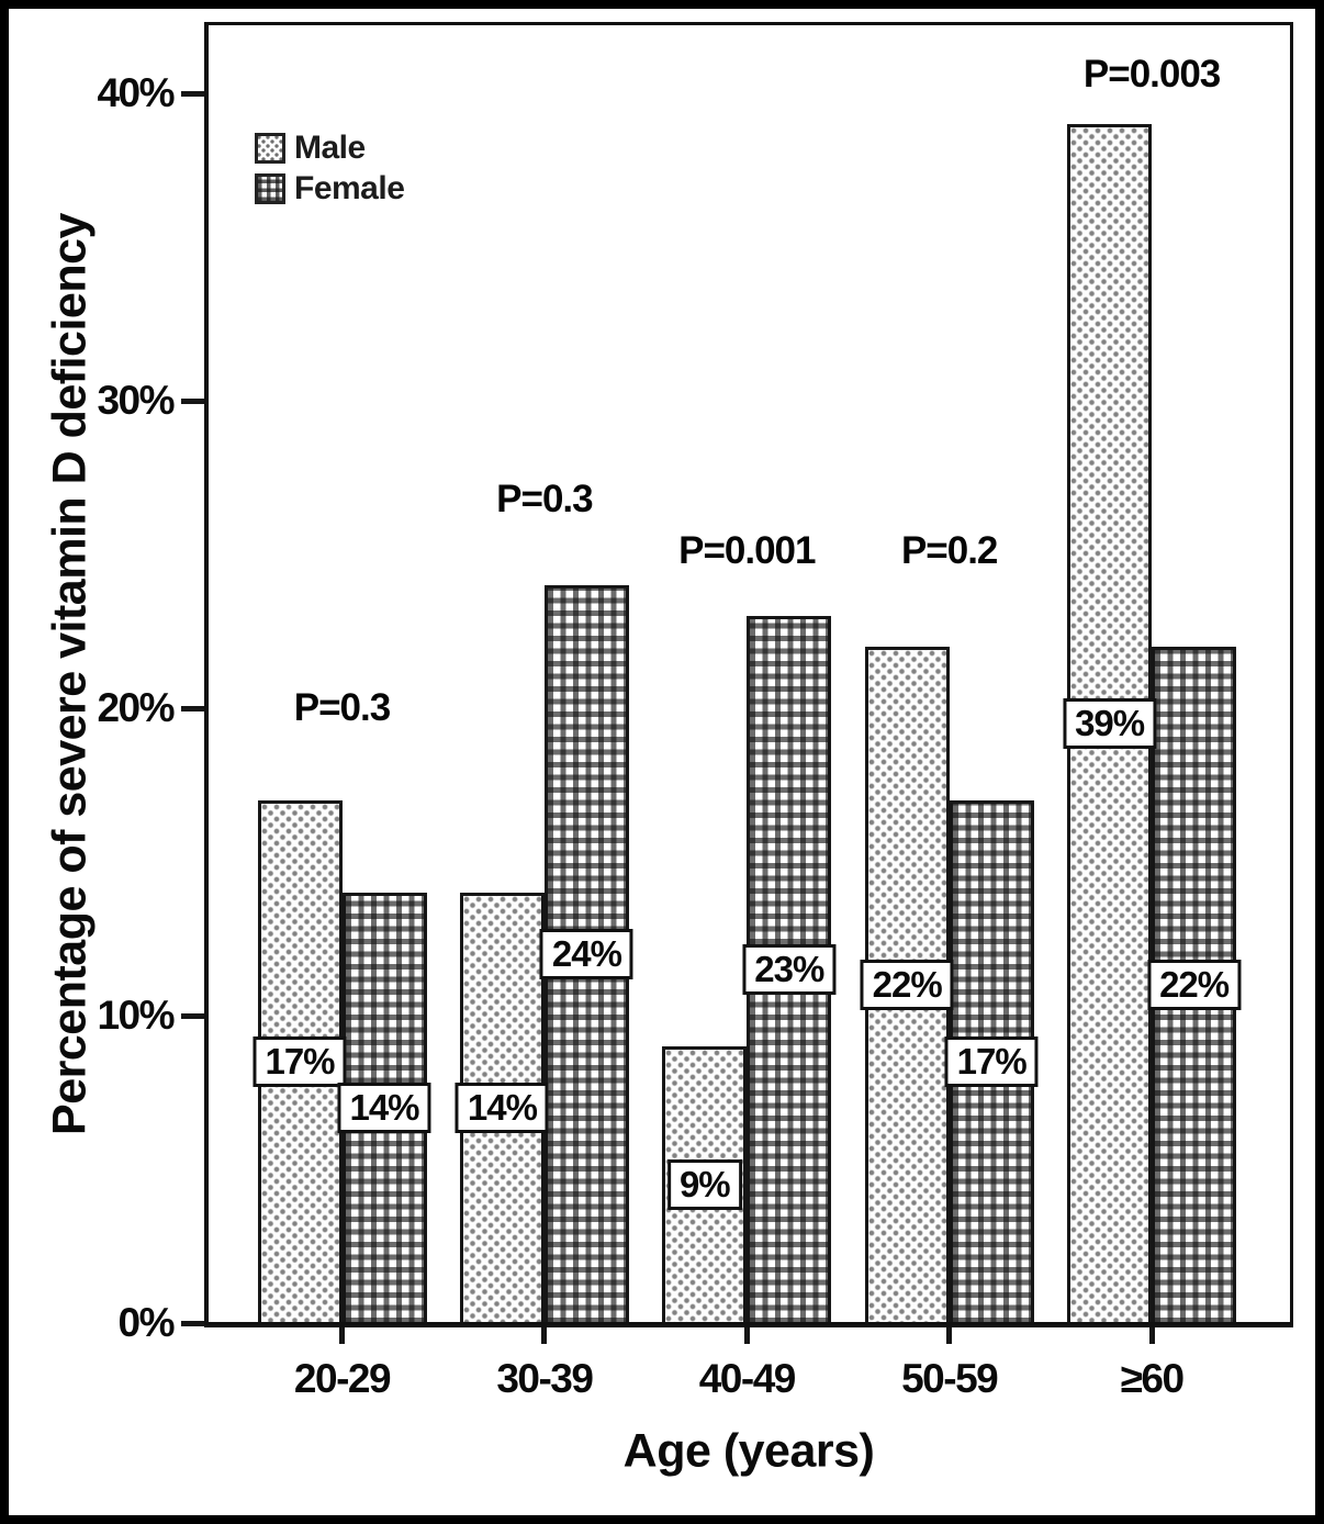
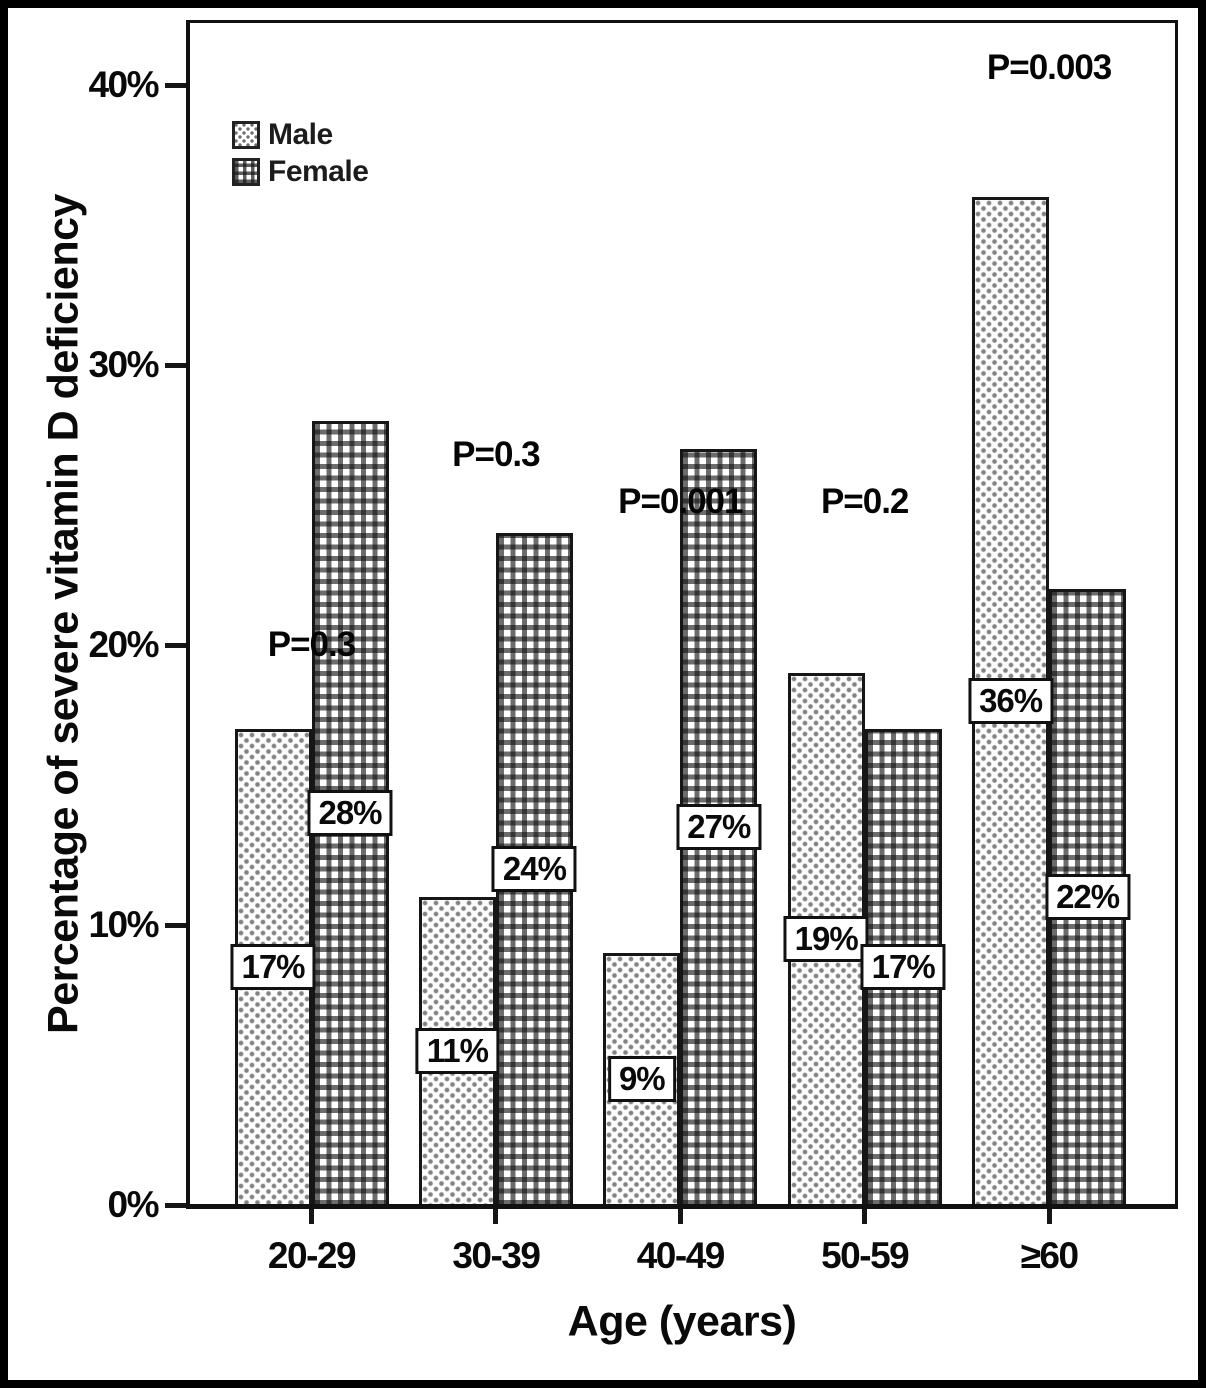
Female/20-29: 14% -> 28%
Male/30-39: 14% -> 11%
Female/40-49: 23% -> 27%
Male/50-59: 22% -> 19%
Male/≥60: 39% -> 36%
